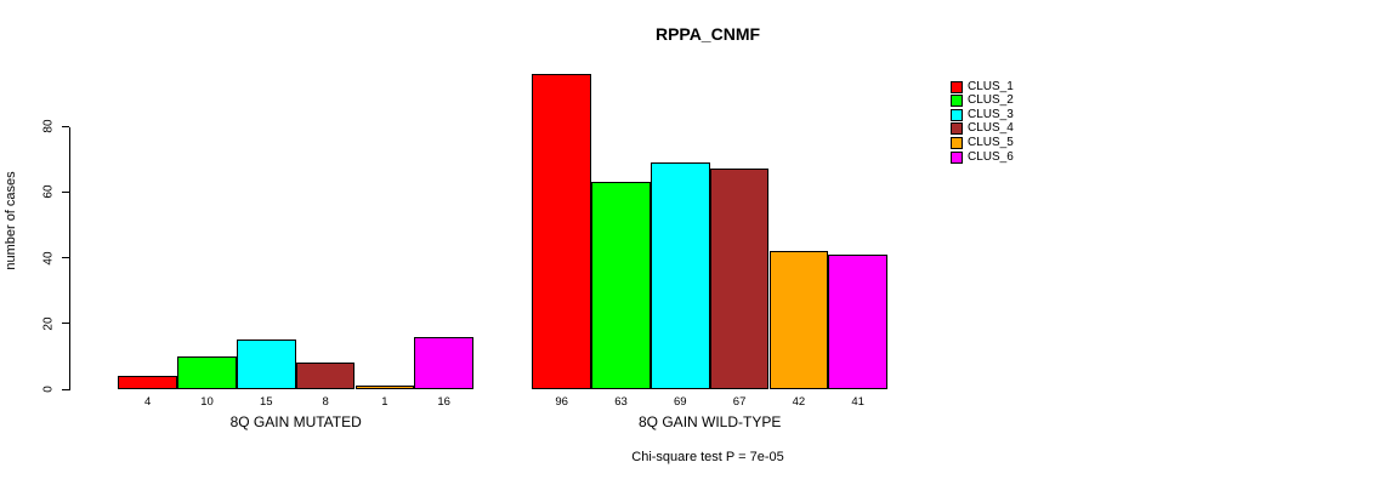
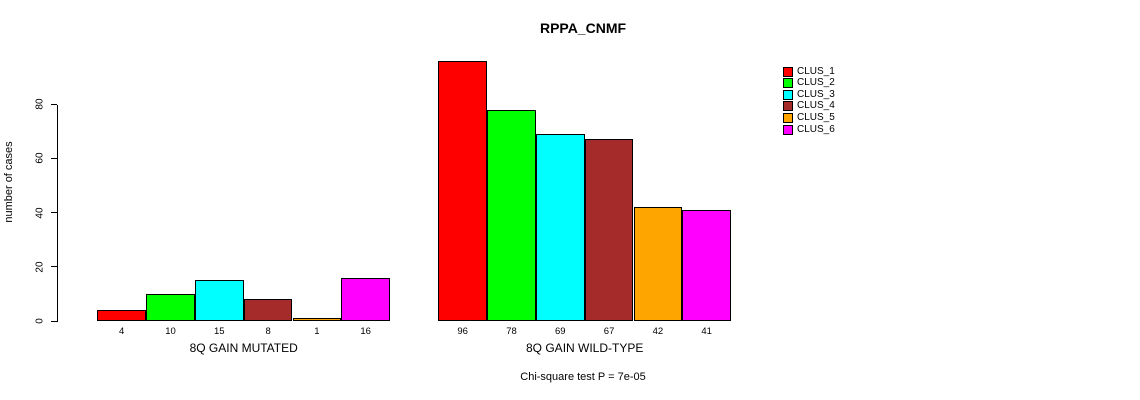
CLUS_2/8Q GAIN WILD-TYPE: 63 -> 78
